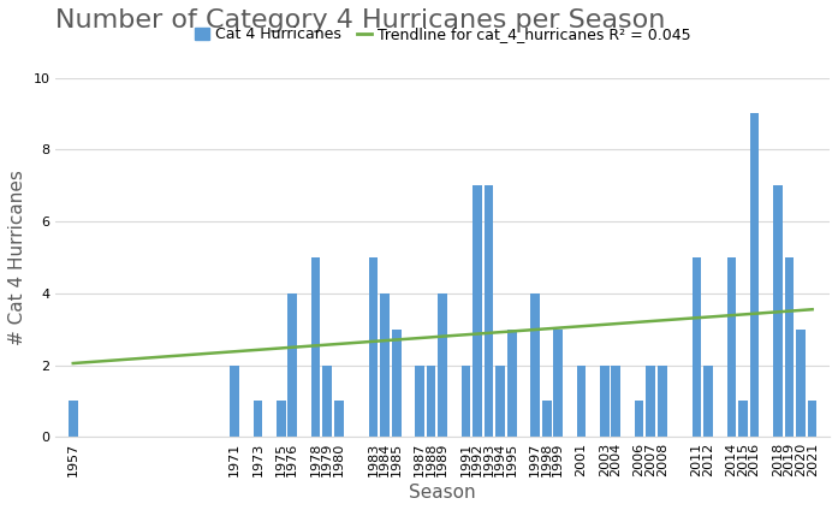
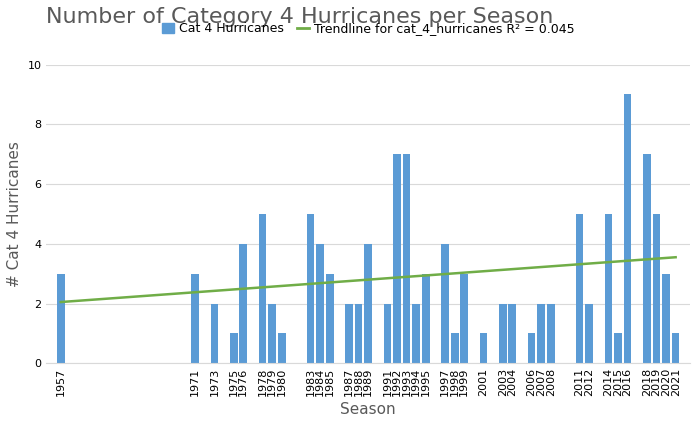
1957: 1 -> 3
1971: 2 -> 3
1973: 1 -> 2
2001: 2 -> 1
